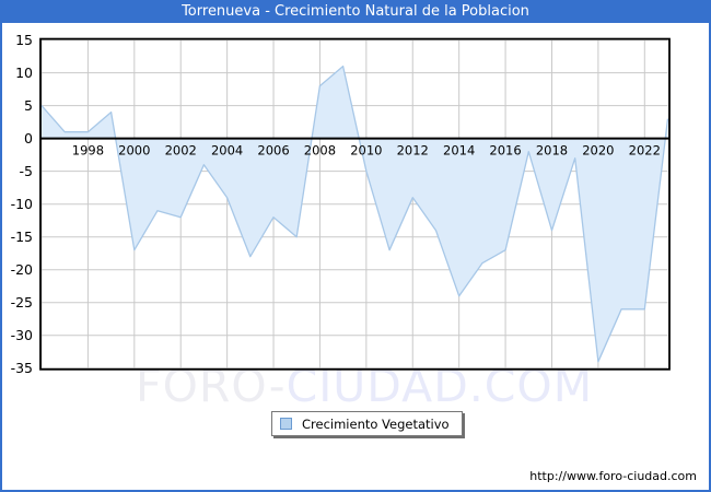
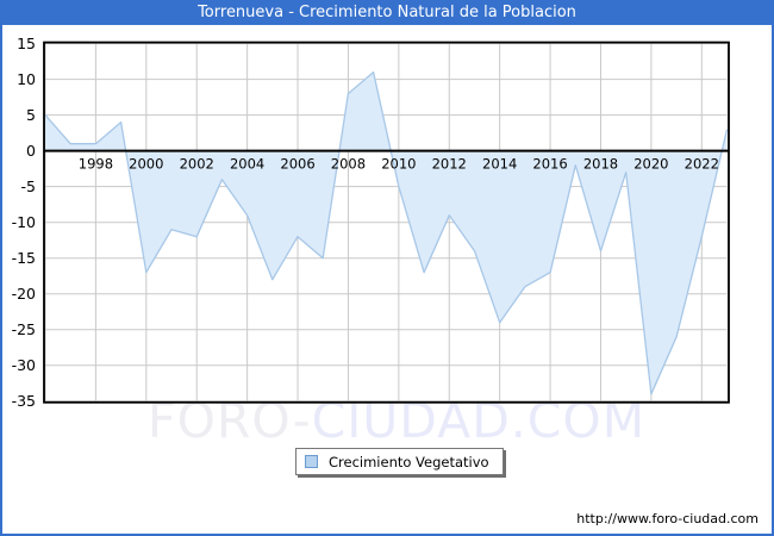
2022: -26 -> -12
